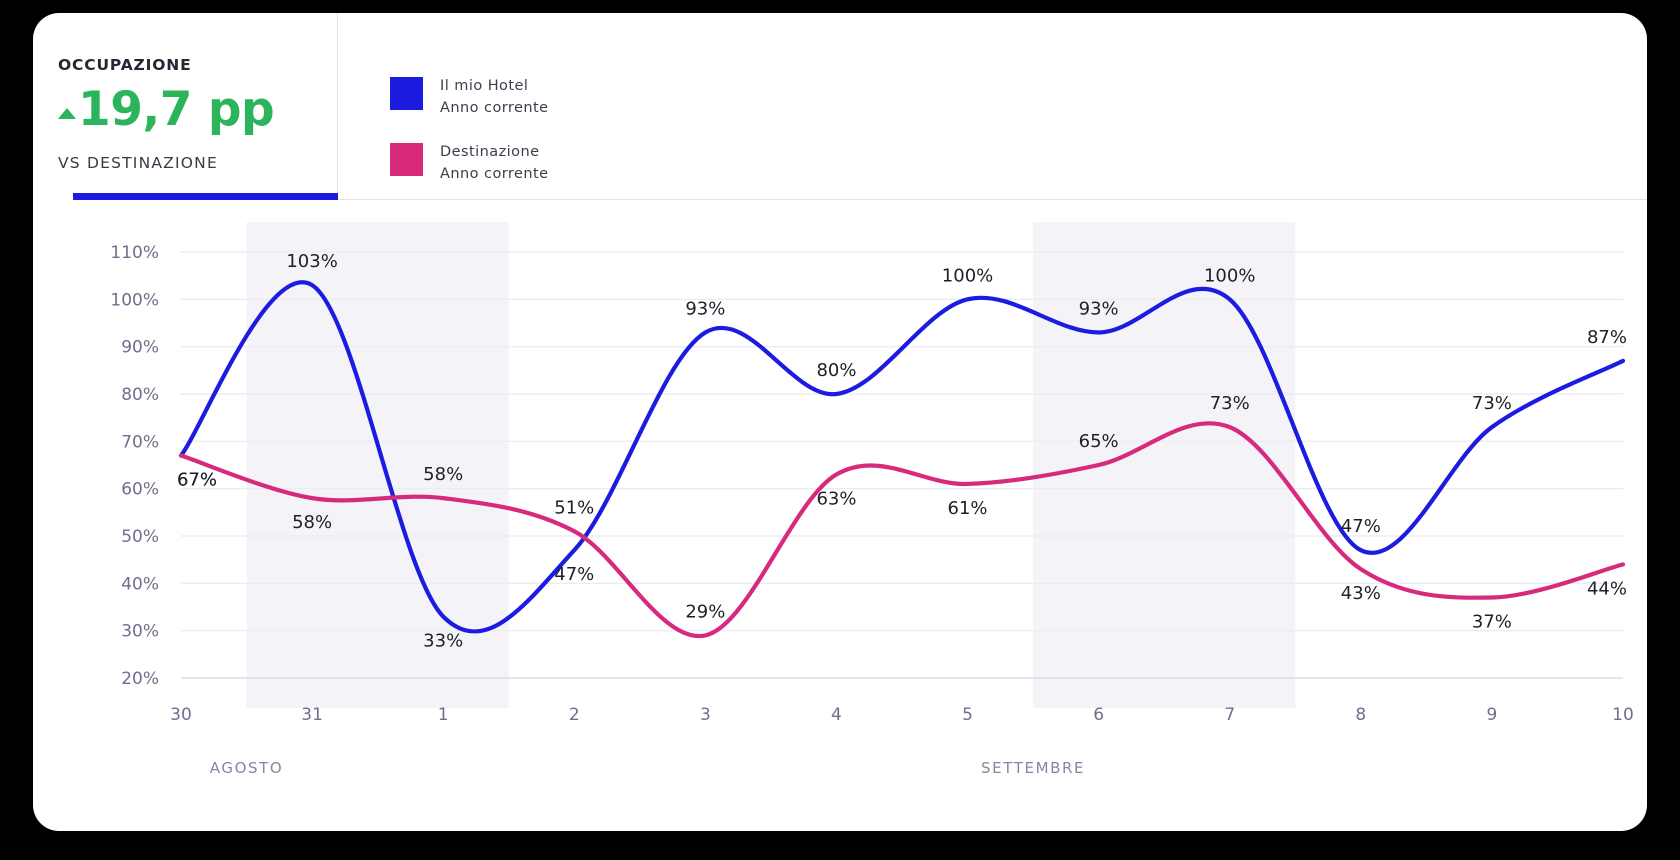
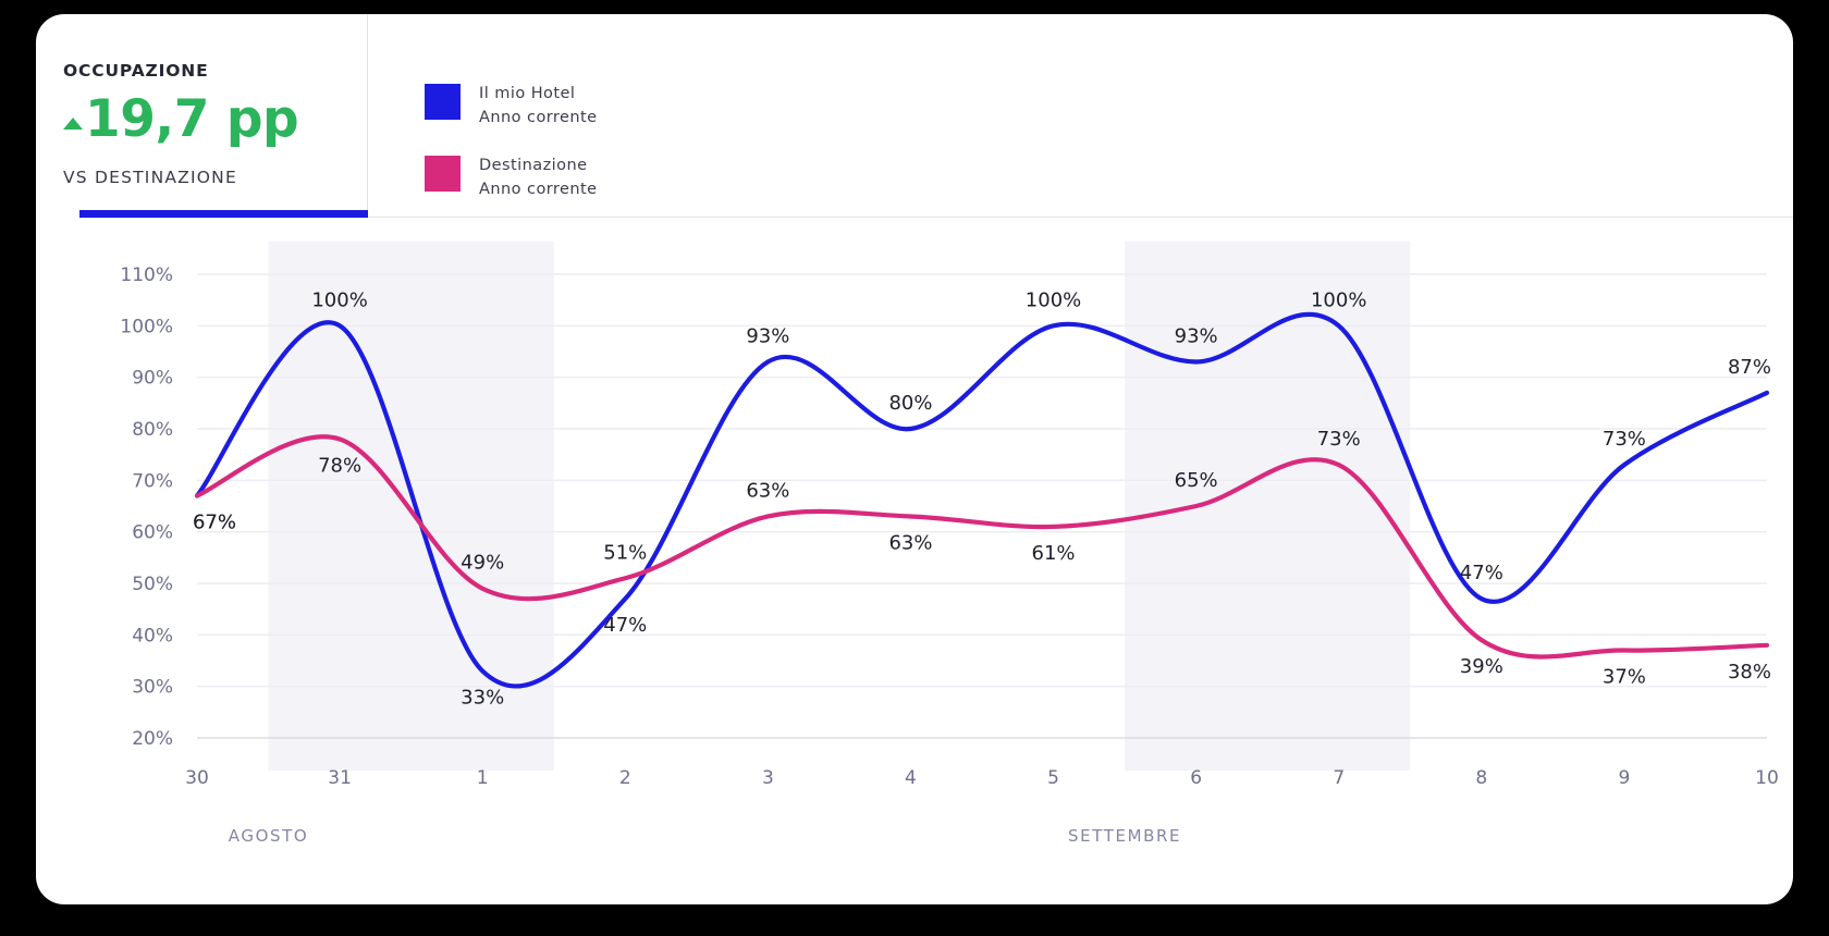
Il mio Hotel/31: 103% -> 100%
Destinazione/31: 58% -> 78%
Destinazione/1: 58% -> 49%
Destinazione/3: 29% -> 63%
Destinazione/8: 43% -> 39%
Destinazione/10: 44% -> 38%
